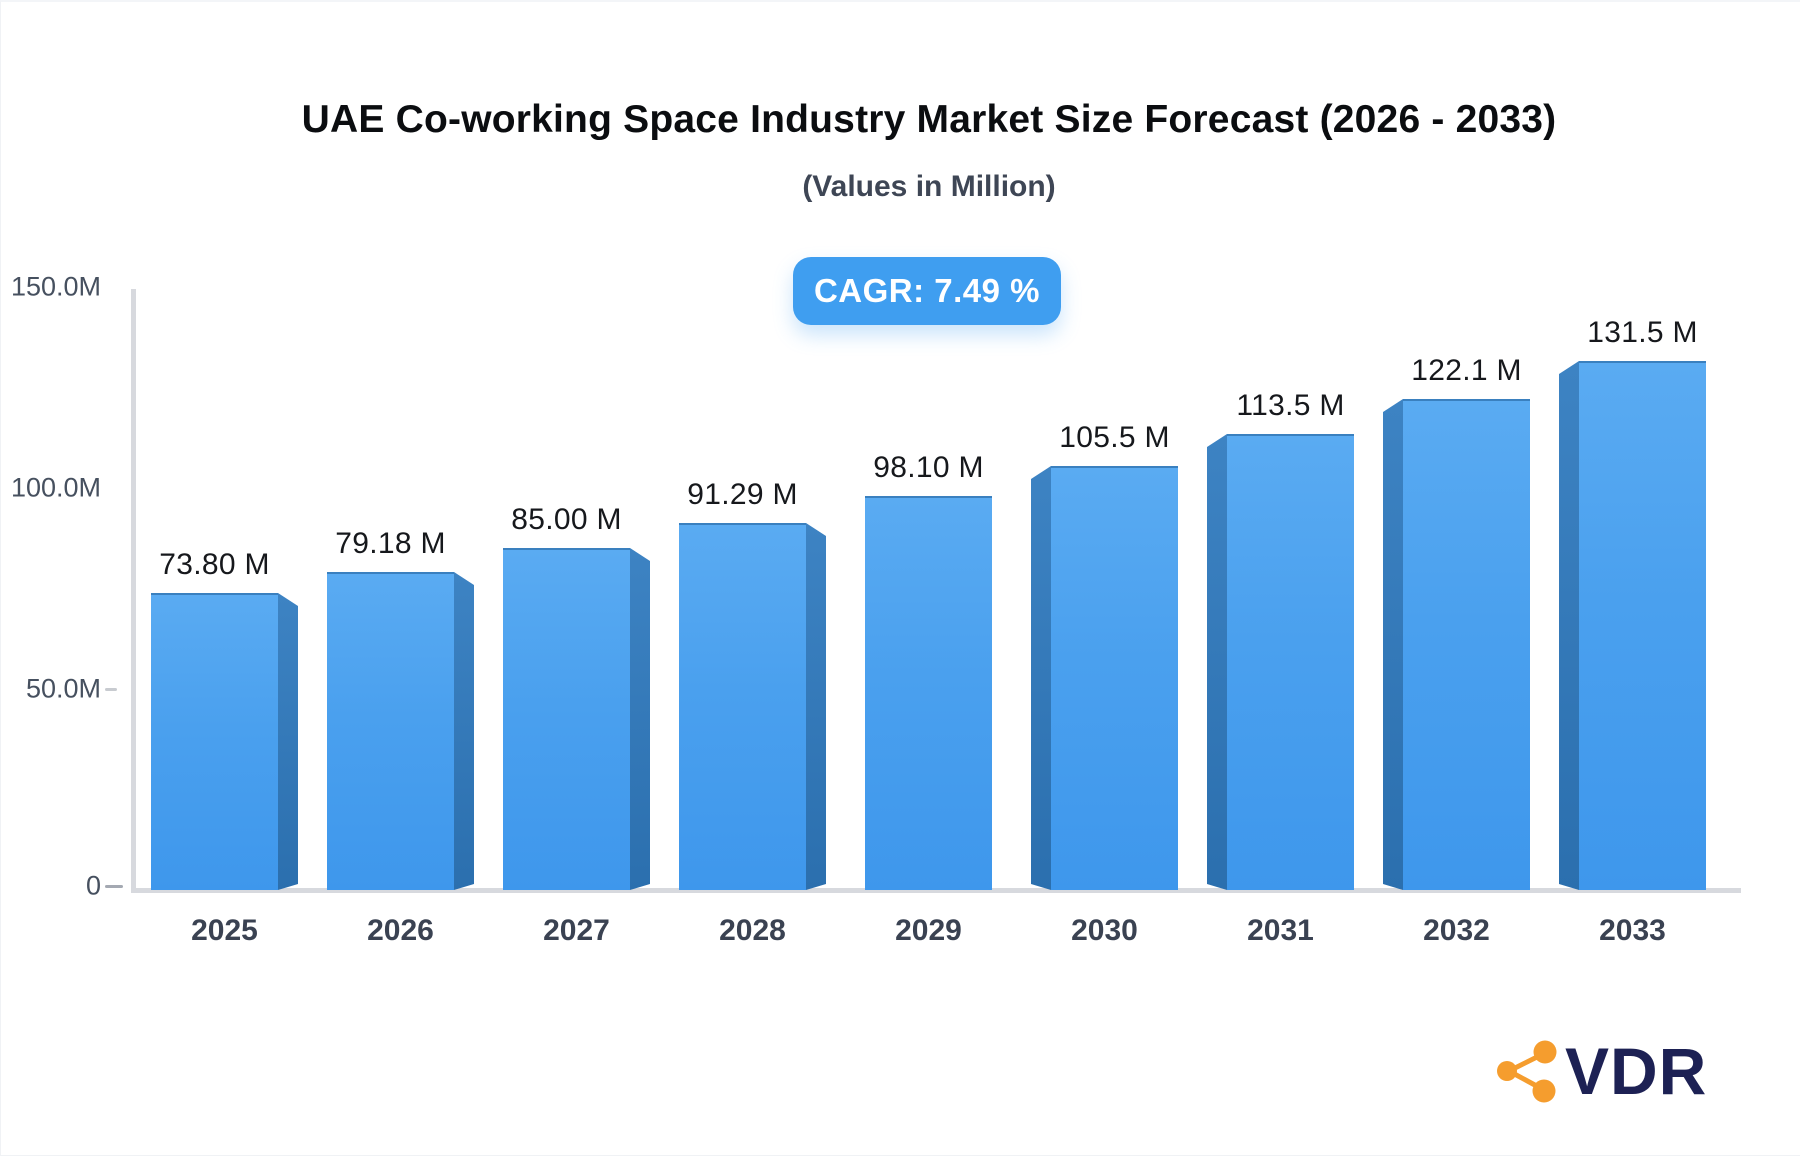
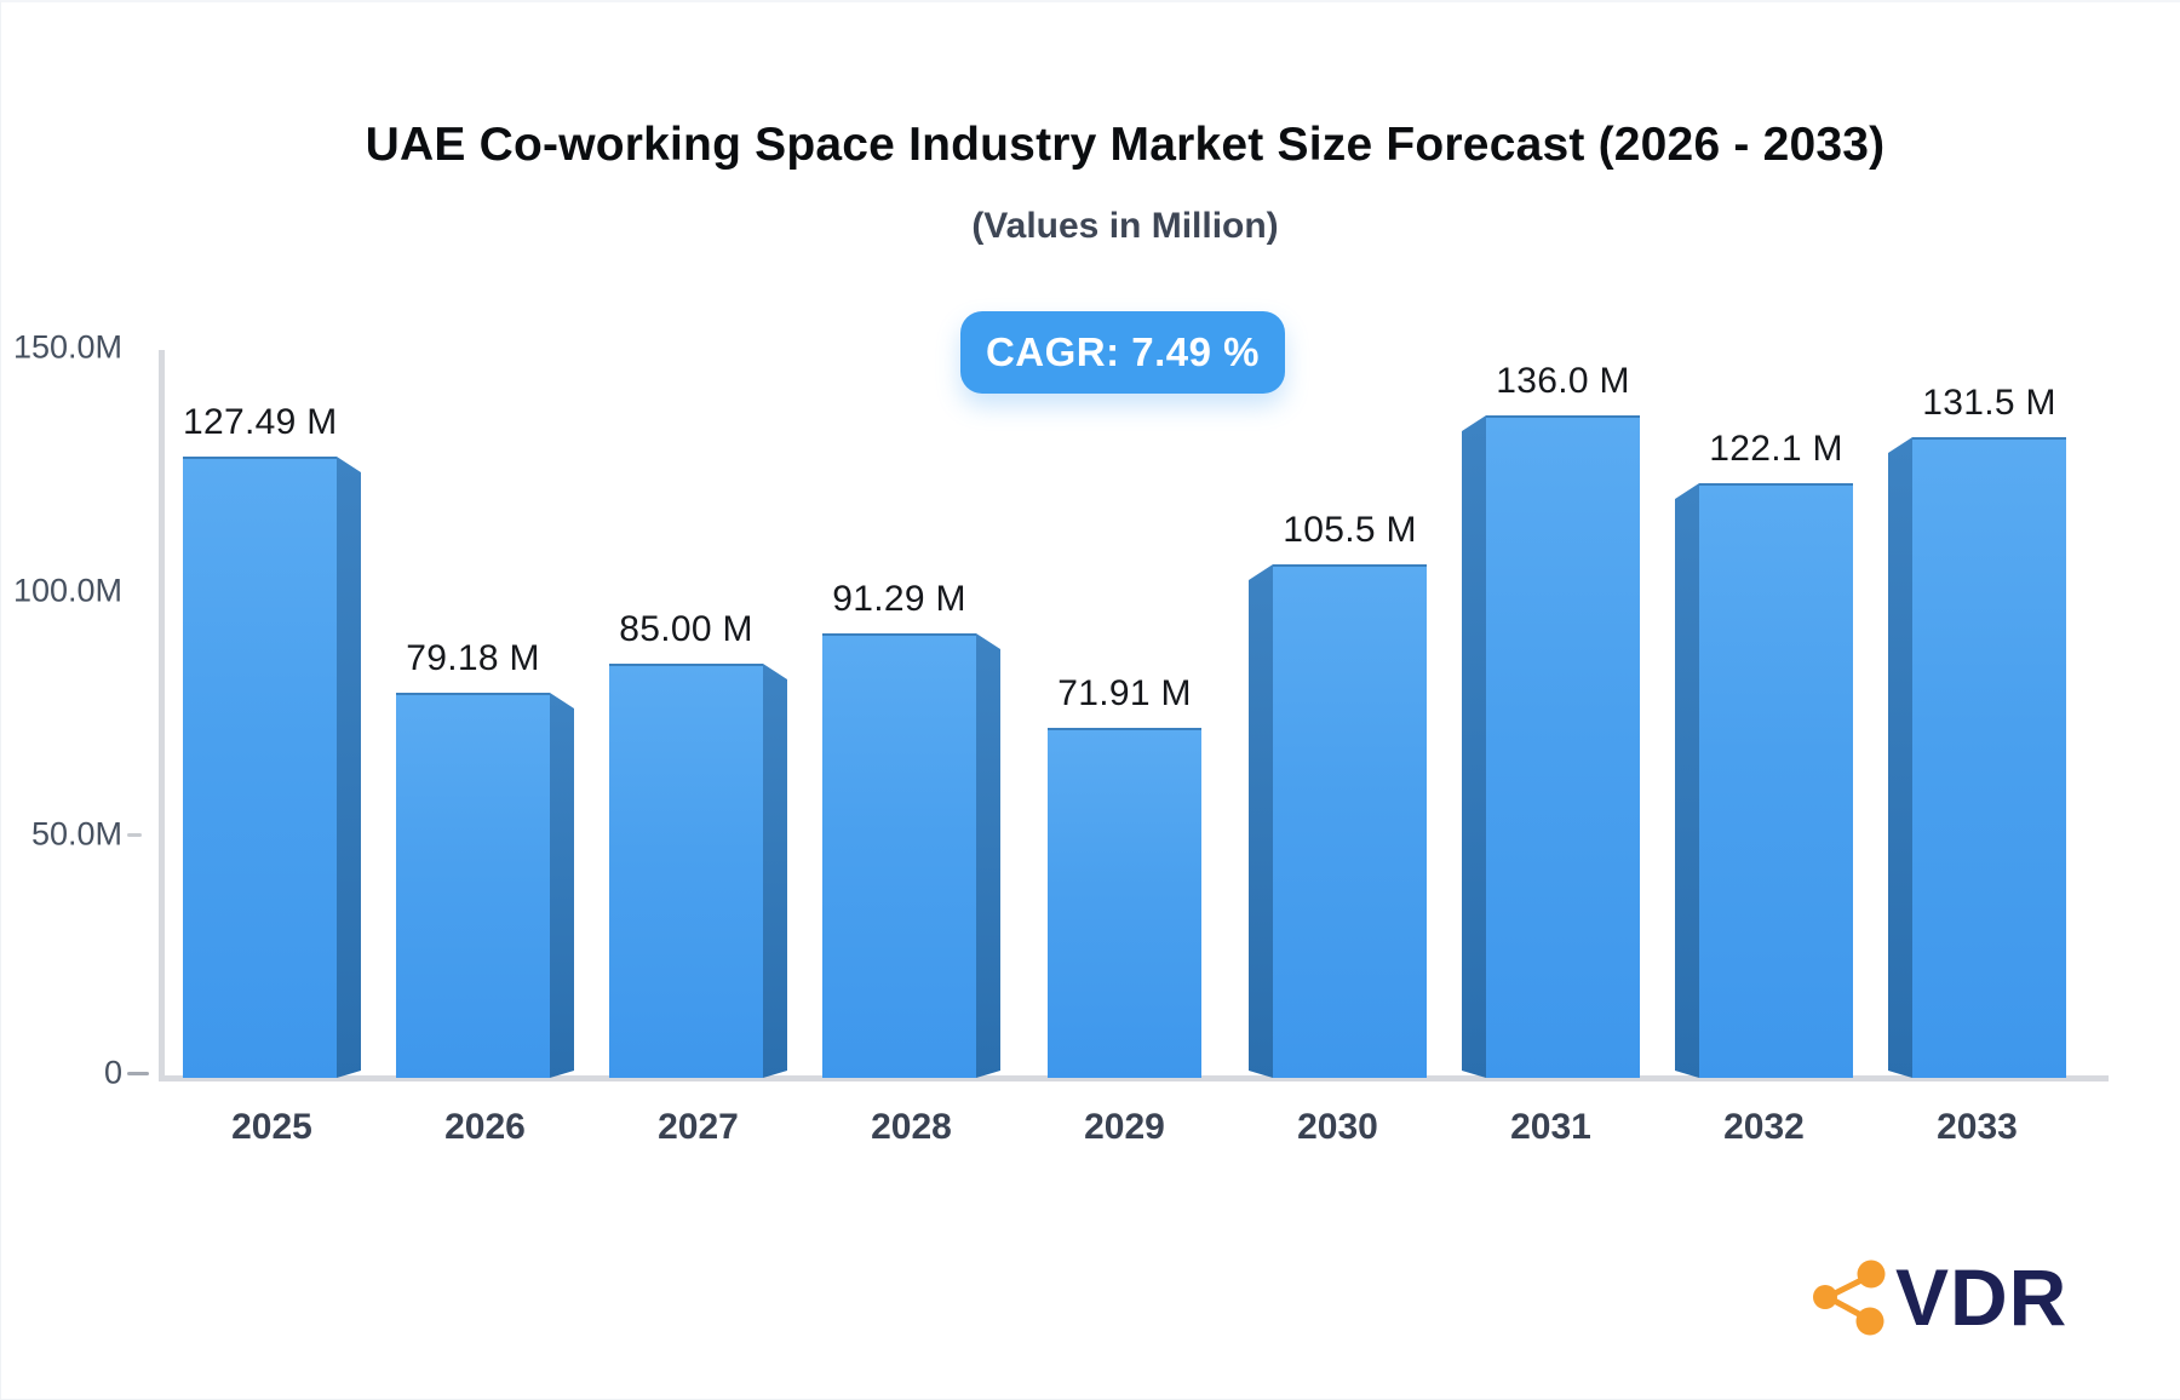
2025: 73.80 -> 127.49
2029: 98.10 -> 71.91
2031: 113.5 -> 136.0
